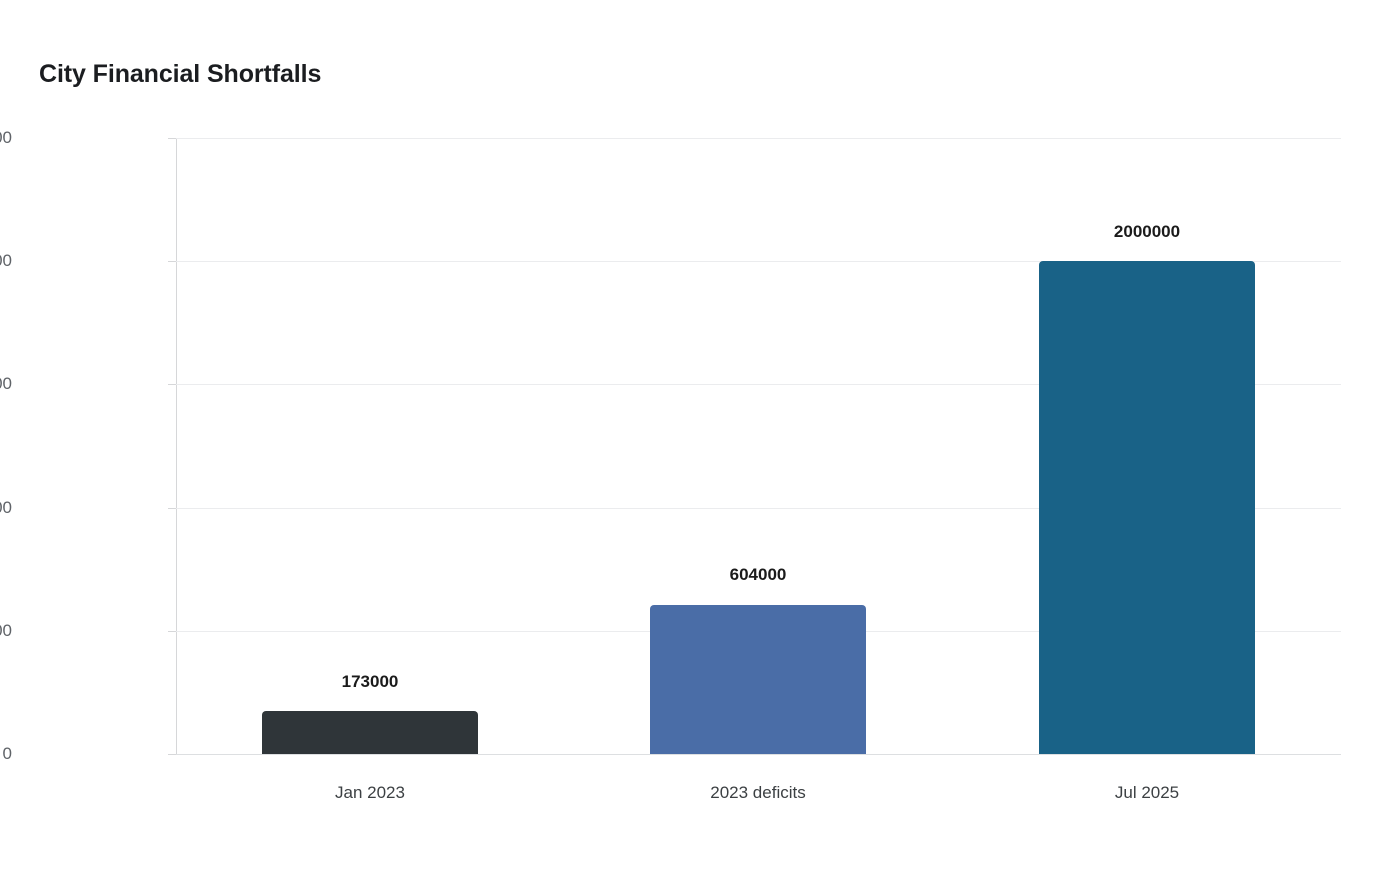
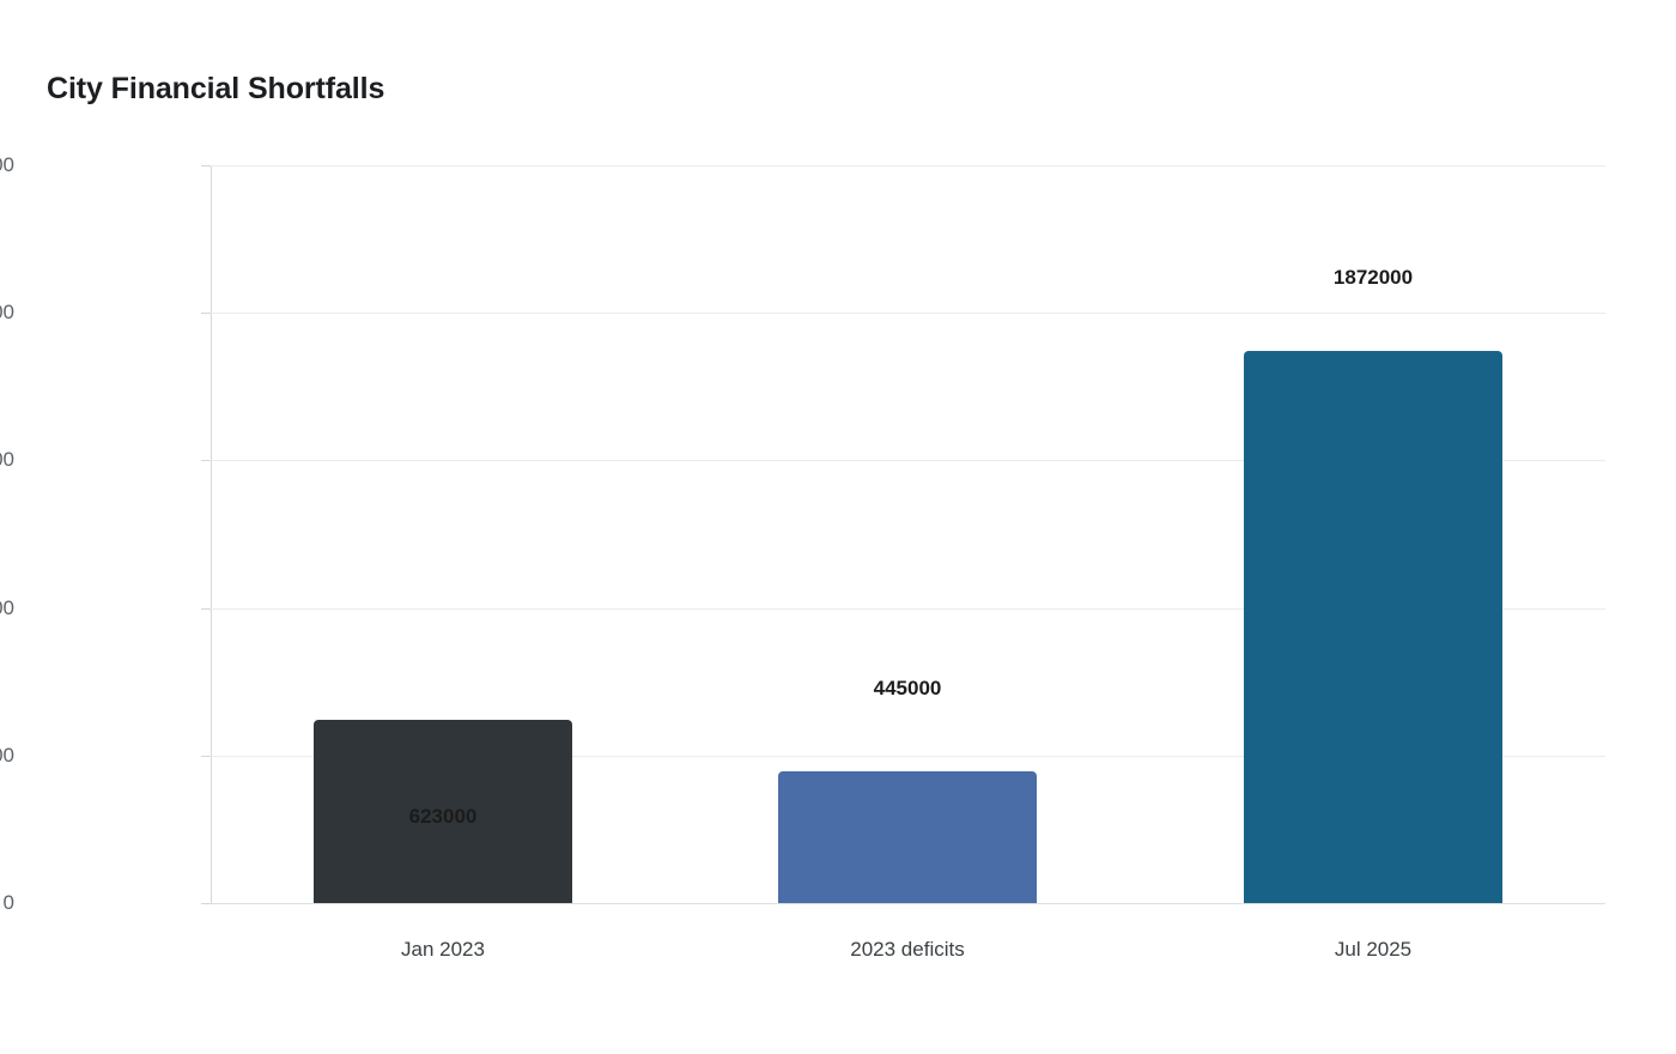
Jan 2023: 173000 -> 623000
2023 deficits: 604000 -> 445000
Jul 2025: 2000000 -> 1872000
